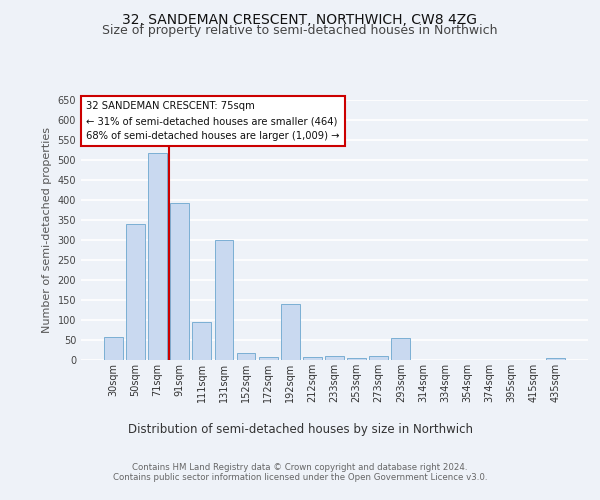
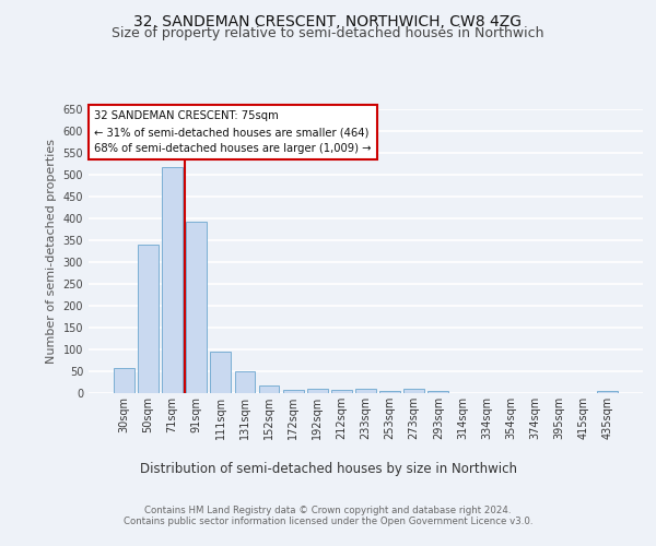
131sqm: 300 -> 50
192sqm: 140 -> 10
293sqm: 55 -> 6
